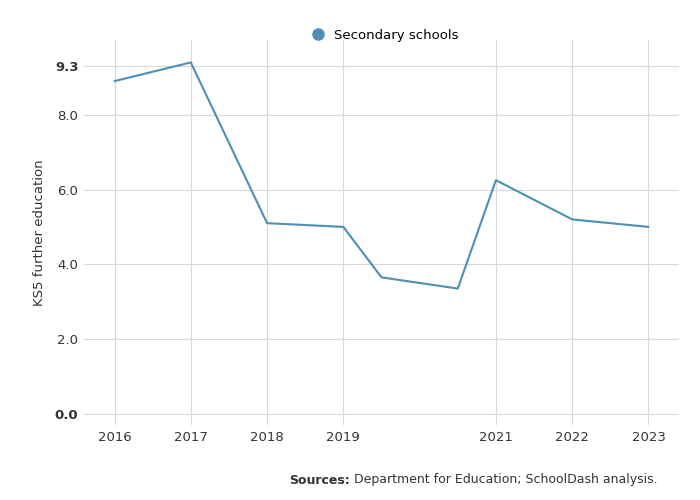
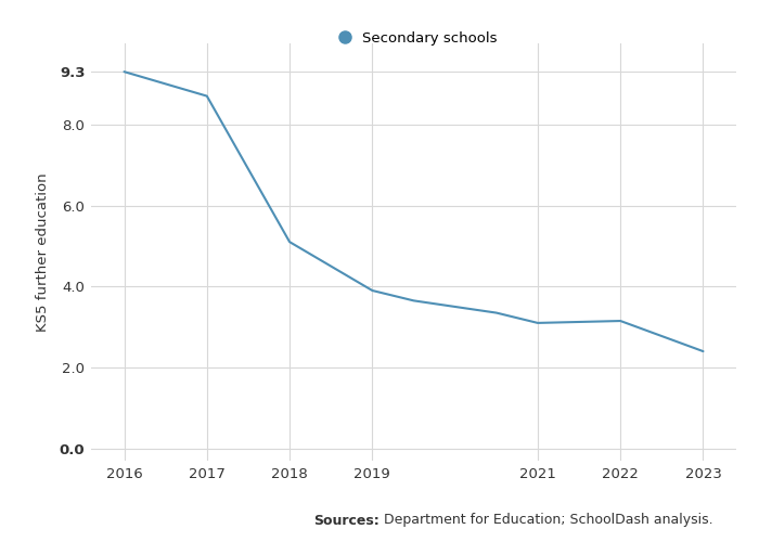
2016: 8.90 -> 9.30
2017: 9.40 -> 8.70
2019: 5.00 -> 3.90
2021: 6.25 -> 3.10
2022: 5.20 -> 3.15
2023: 5.00 -> 2.40
